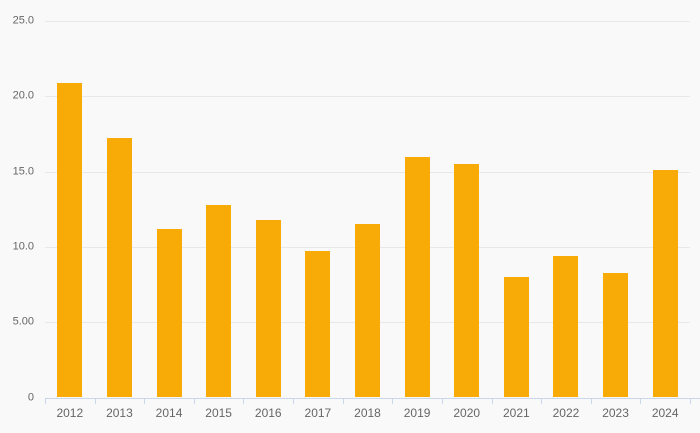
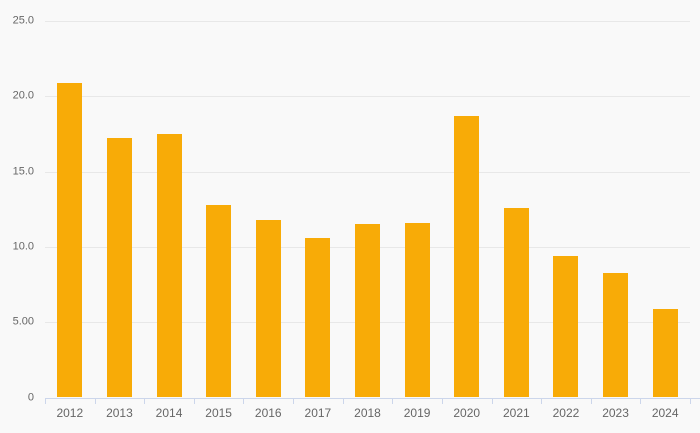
2014: 11.2 -> 17.5
2017: 9.7 -> 10.6
2019: 16.0 -> 11.6
2020: 15.5 -> 18.7
2021: 8.0 -> 12.6
2024: 15.1 -> 5.9
